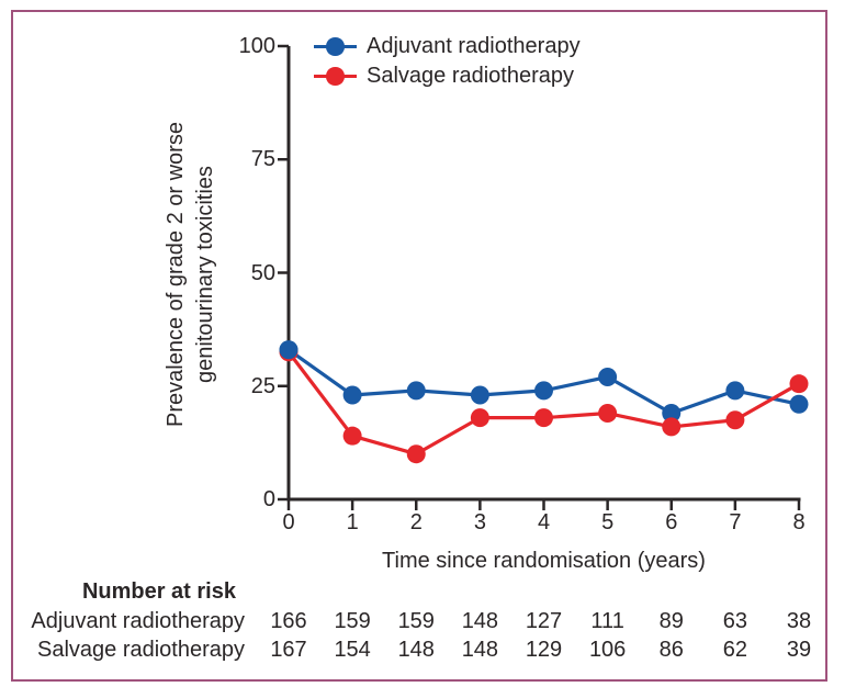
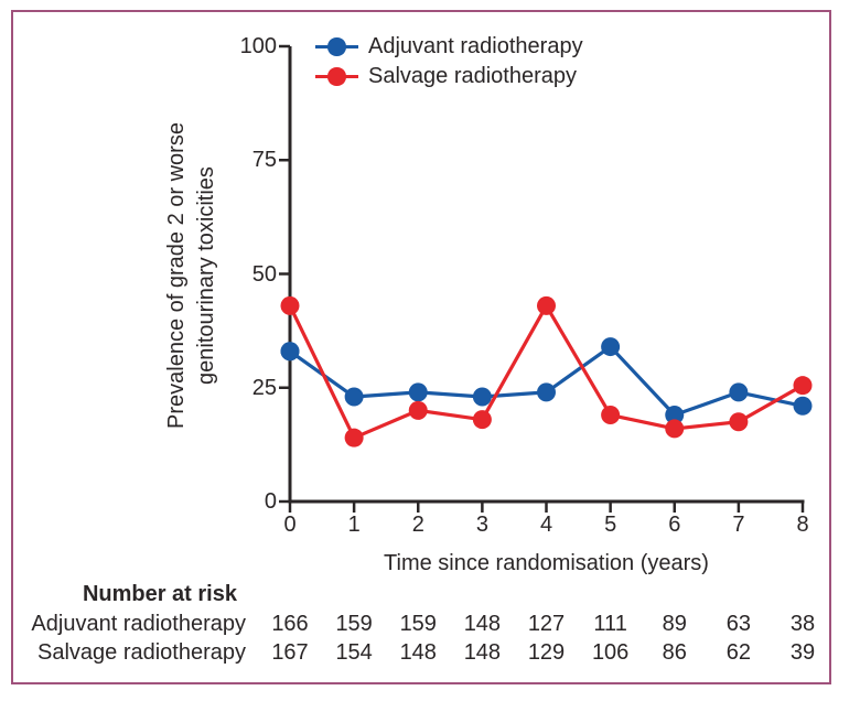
Salvage radiotherapy/0: 32 -> 43
Salvage radiotherapy/2: 10 -> 20
Salvage radiotherapy/4: 18 -> 43
Adjuvant radiotherapy/5: 27 -> 34
